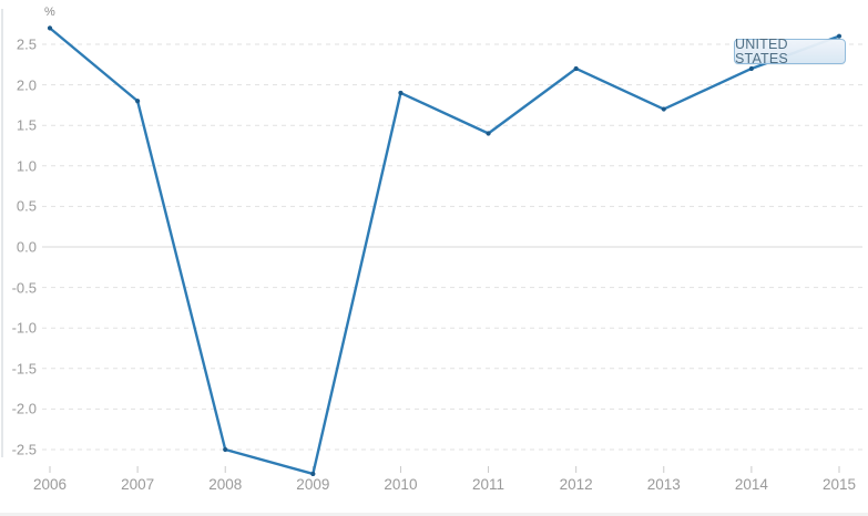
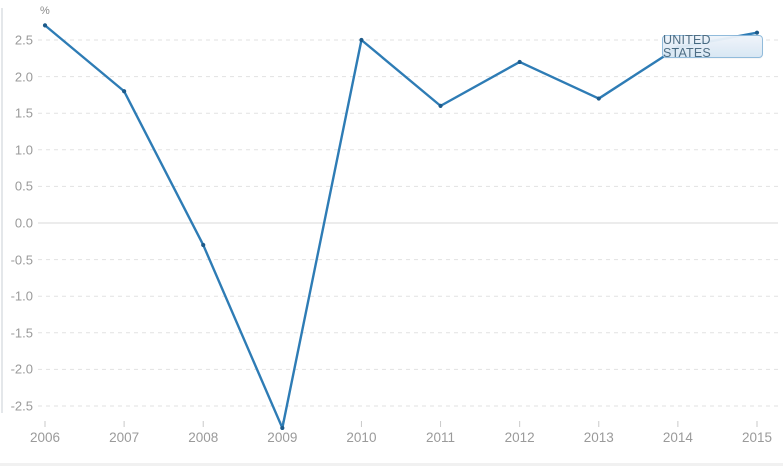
2008: -2.5 -> -0.3
2010: 1.9 -> 2.5
2011: 1.4 -> 1.6
2014: 2.2 -> 2.4
